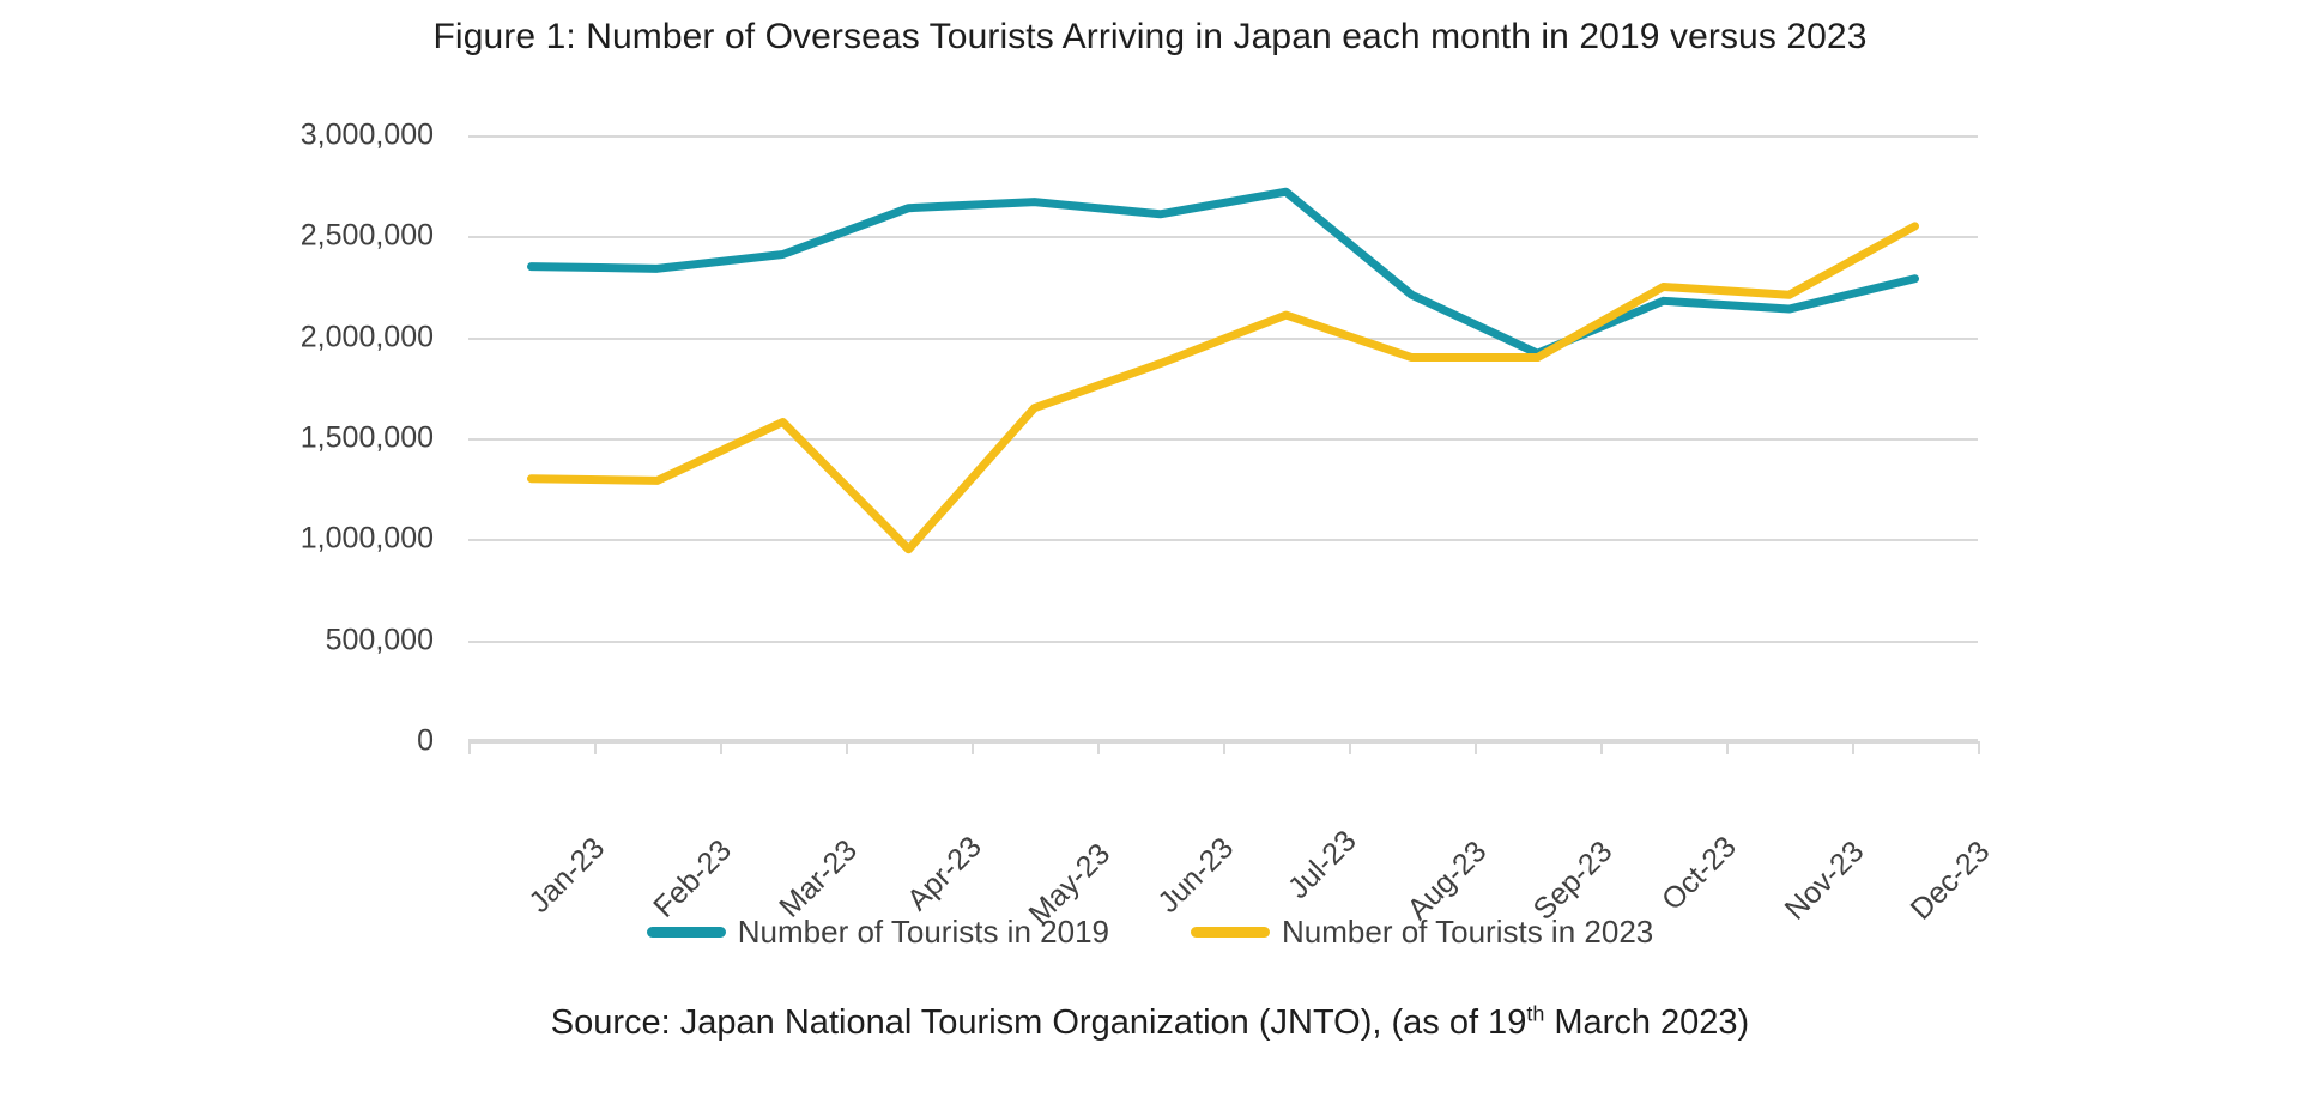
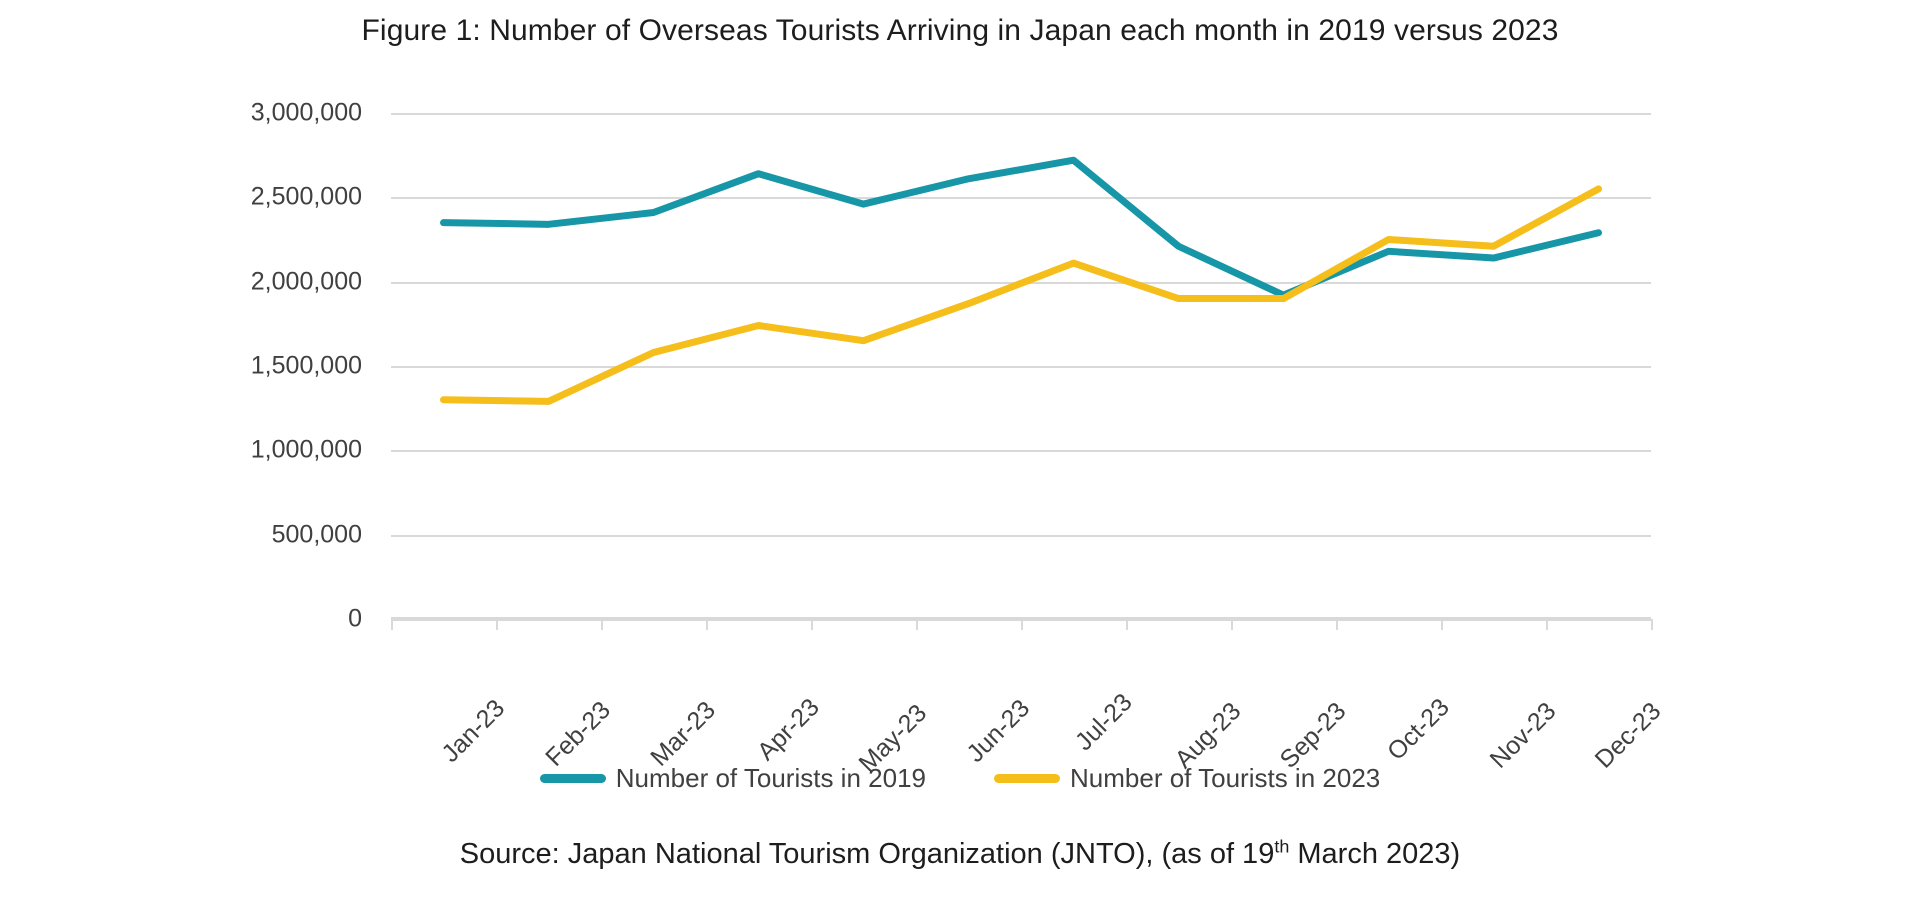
Number of Tourists in 2023/Apr-23: 950000 -> 1740000
Number of Tourists in 2019/May-23: 2670000 -> 2460000
